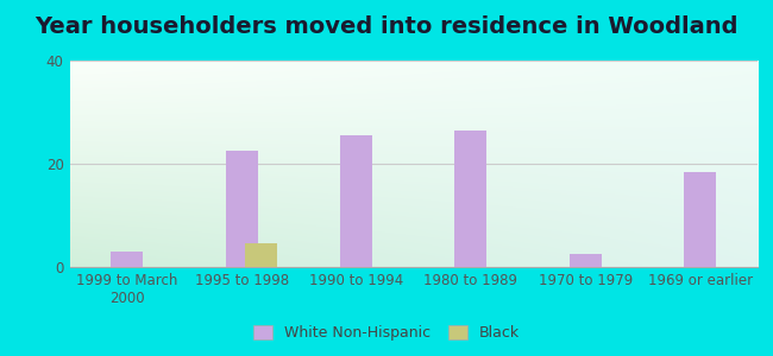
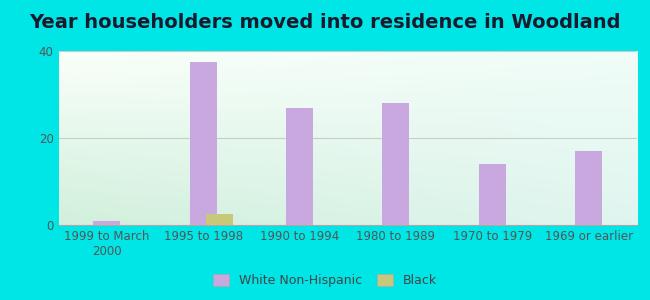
White Non-Hispanic/1999 to March 2000: 3.0 -> 1.0
White Non-Hispanic/1995 to 1998: 22.5 -> 37.5
Black/1995 to 1998: 4.5 -> 2.5
White Non-Hispanic/1990 to 1994: 25.5 -> 27.0
White Non-Hispanic/1980 to 1989: 26.5 -> 28.0
White Non-Hispanic/1970 to 1979: 2.5 -> 14.0
White Non-Hispanic/1969 or earlier: 18.5 -> 17.0
